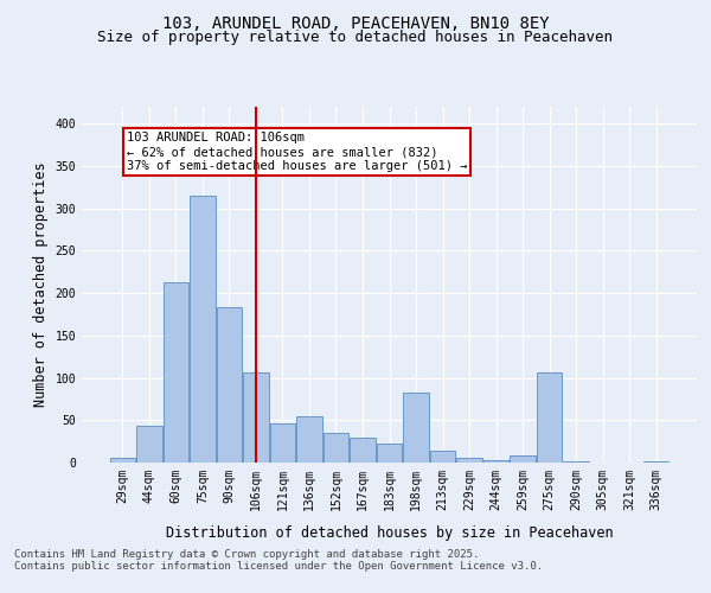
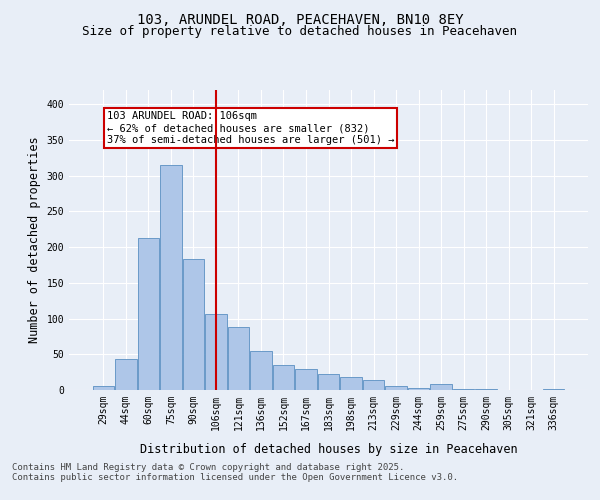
121sqm: 46 -> 88
198sqm: 82 -> 18
275sqm: 106 -> 2
